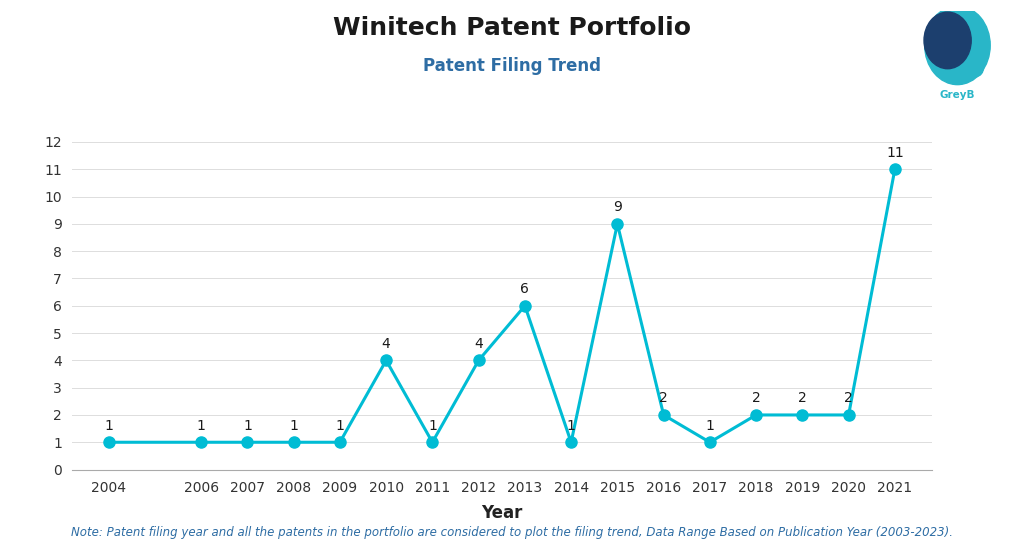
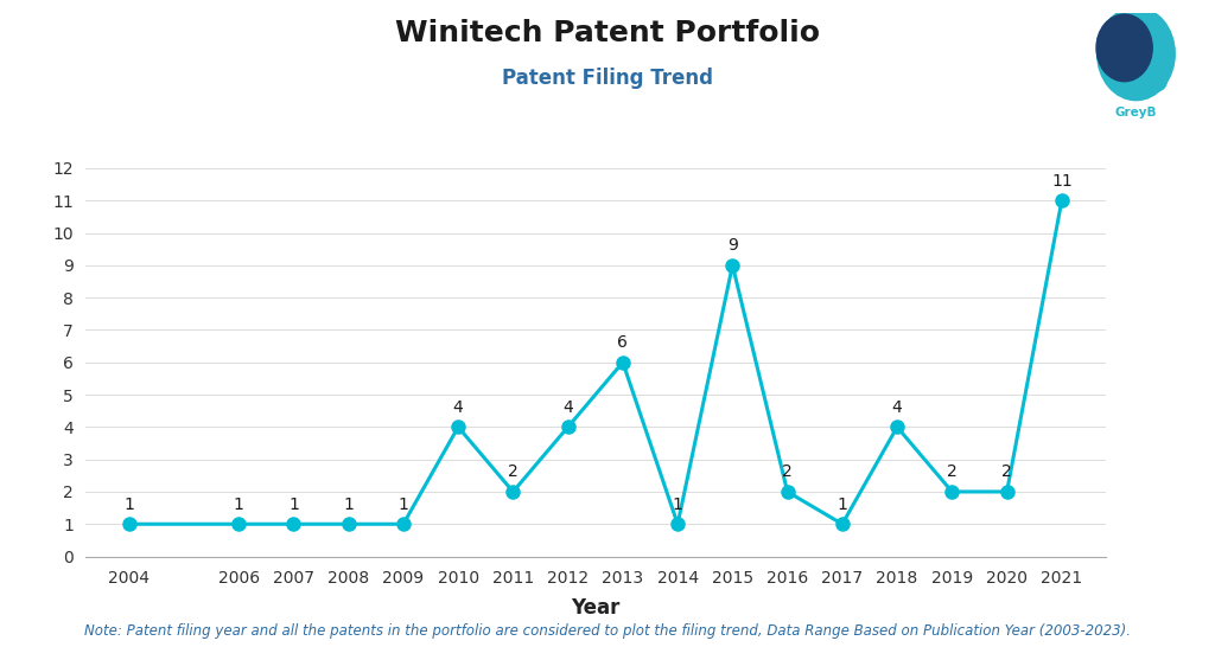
2011: 1 -> 2
2018: 2 -> 4
